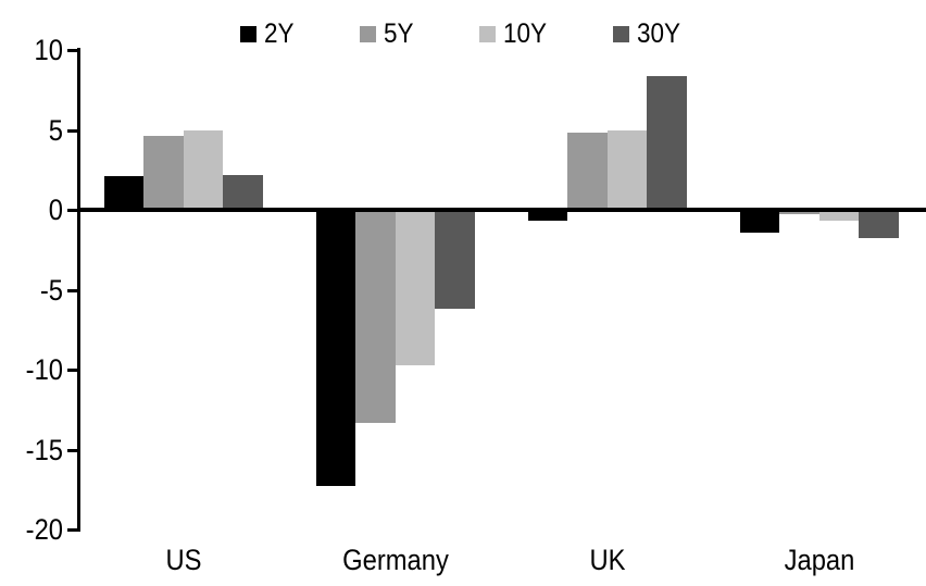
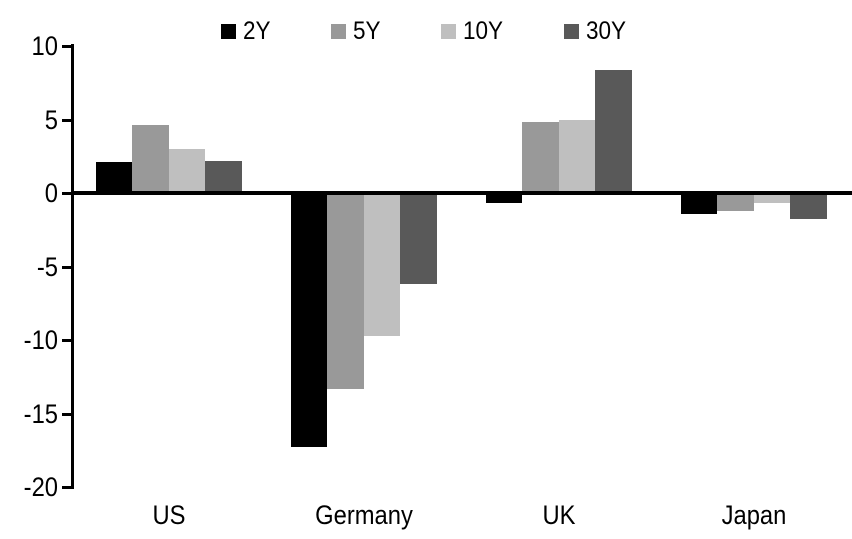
10Y/US: 5.0 -> 3.0
5Y/Japan: -0.3 -> -1.2
